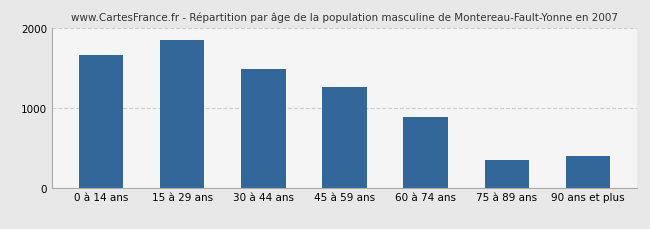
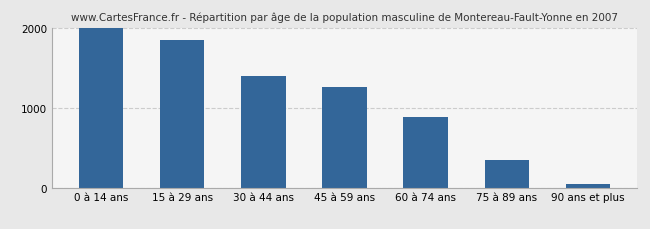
0 à 14 ans: 1660 -> 2000
30 à 44 ans: 1480 -> 1390
90 ans et plus: 400 -> 50
